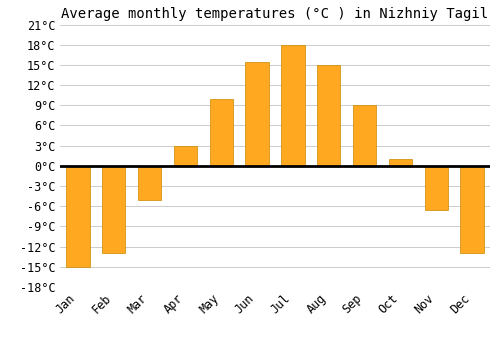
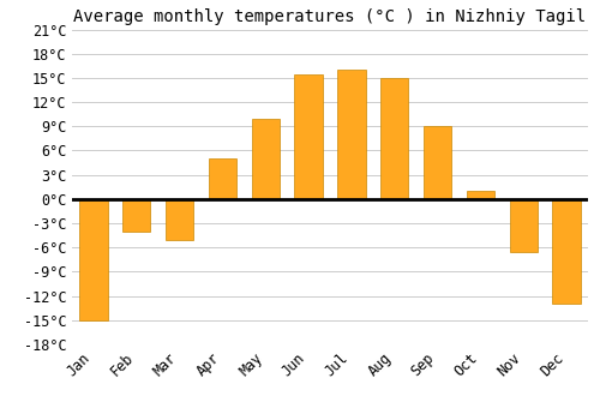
Feb: -13.0°C -> -4.0°C
Apr: 3.0°C -> 5.0°C
Jul: 18.0°C -> 16.0°C
